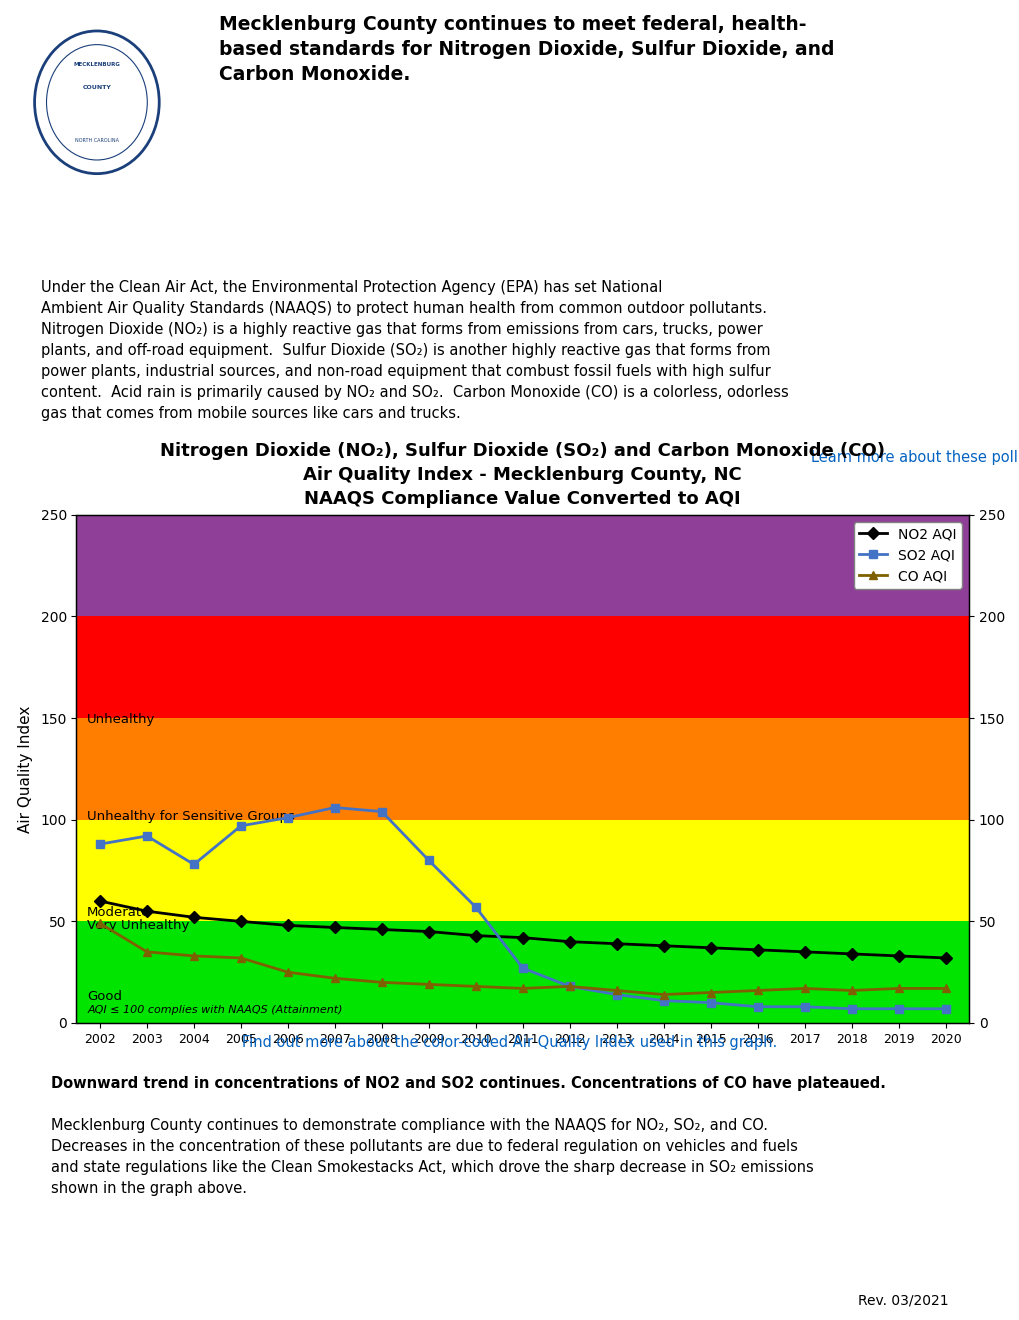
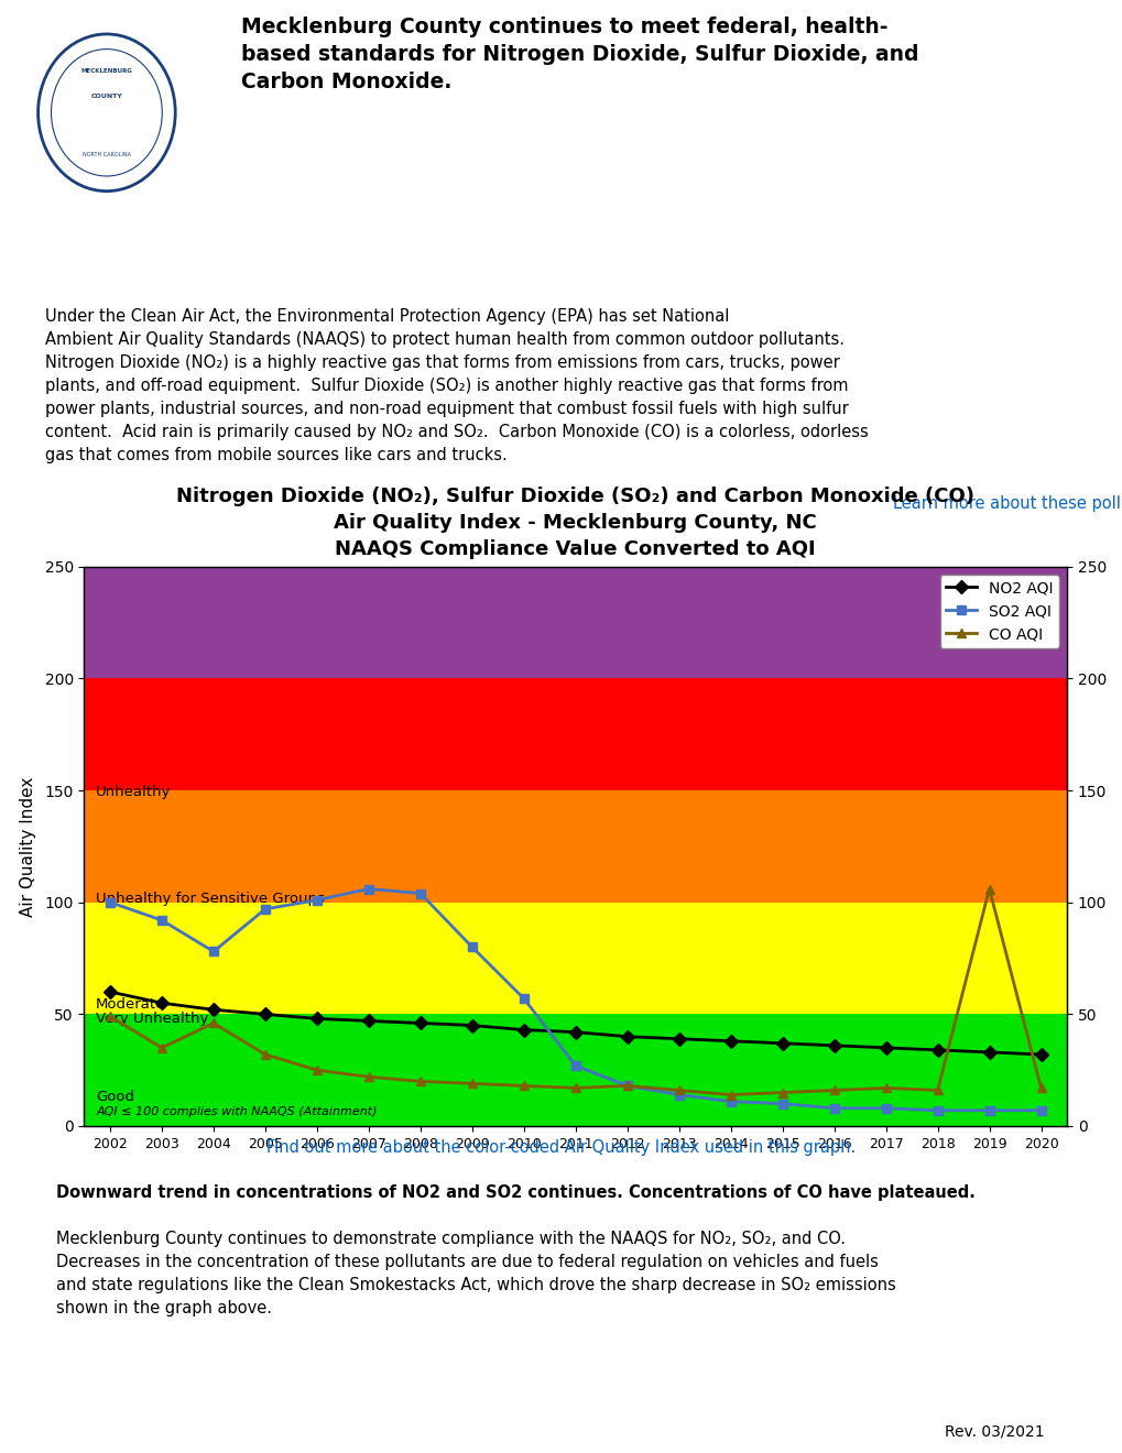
SO2 AQI/2002: 88 -> 100
CO AQI/2004: 33 -> 46
CO AQI/2019: 17 -> 106
